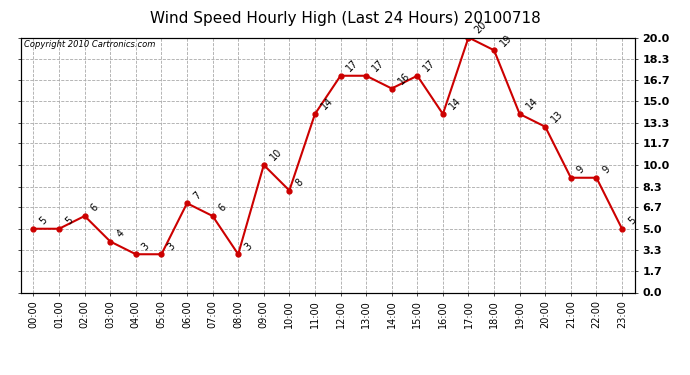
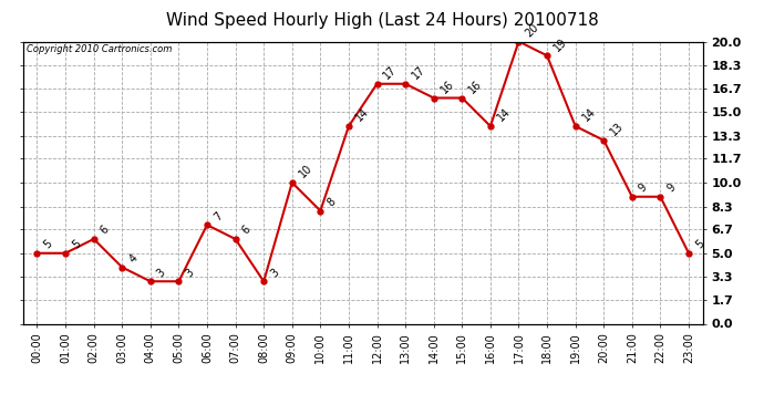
15:00: 17 -> 16
